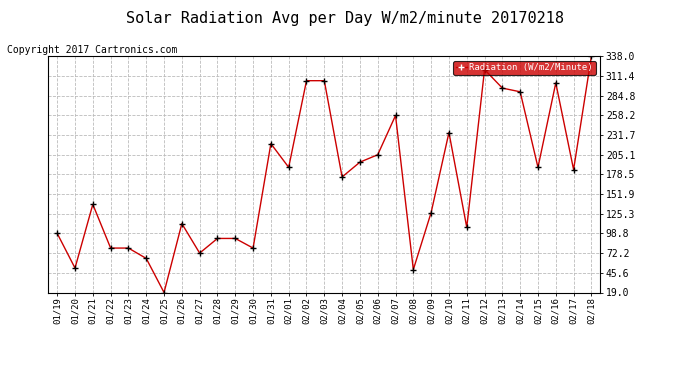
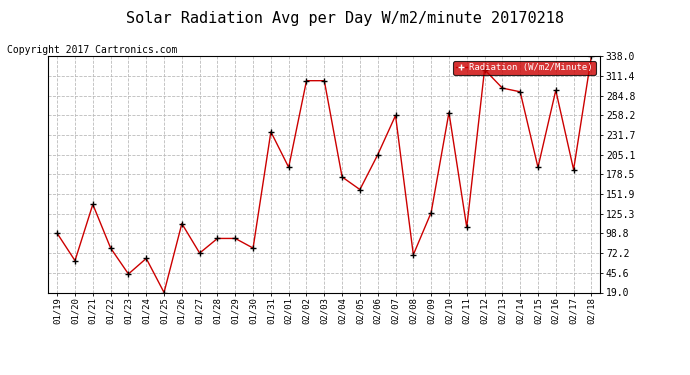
01/20: 52 -> 62
01/23: 79 -> 44
01/31: 220 -> 236
02/05: 195 -> 158
02/08: 50 -> 70
02/10: 235 -> 262
02/16: 302 -> 292
